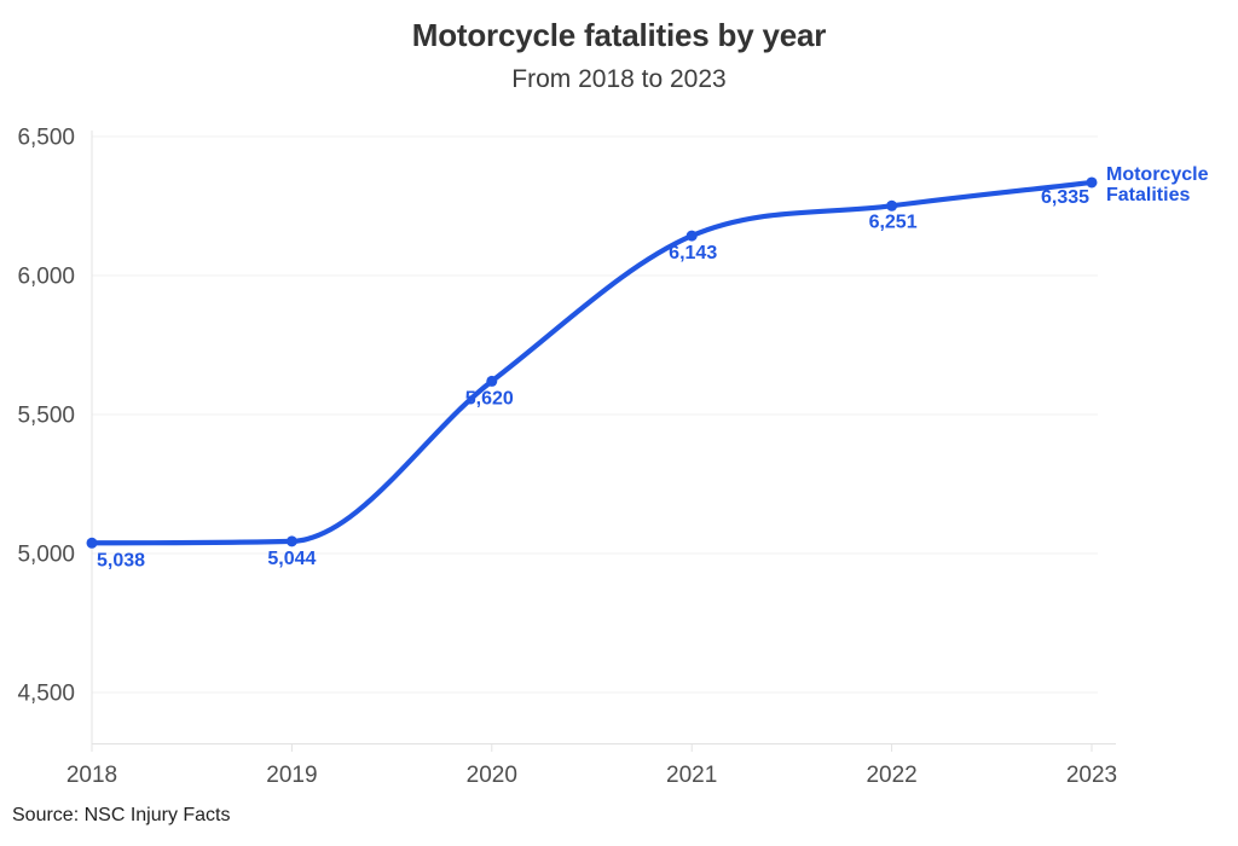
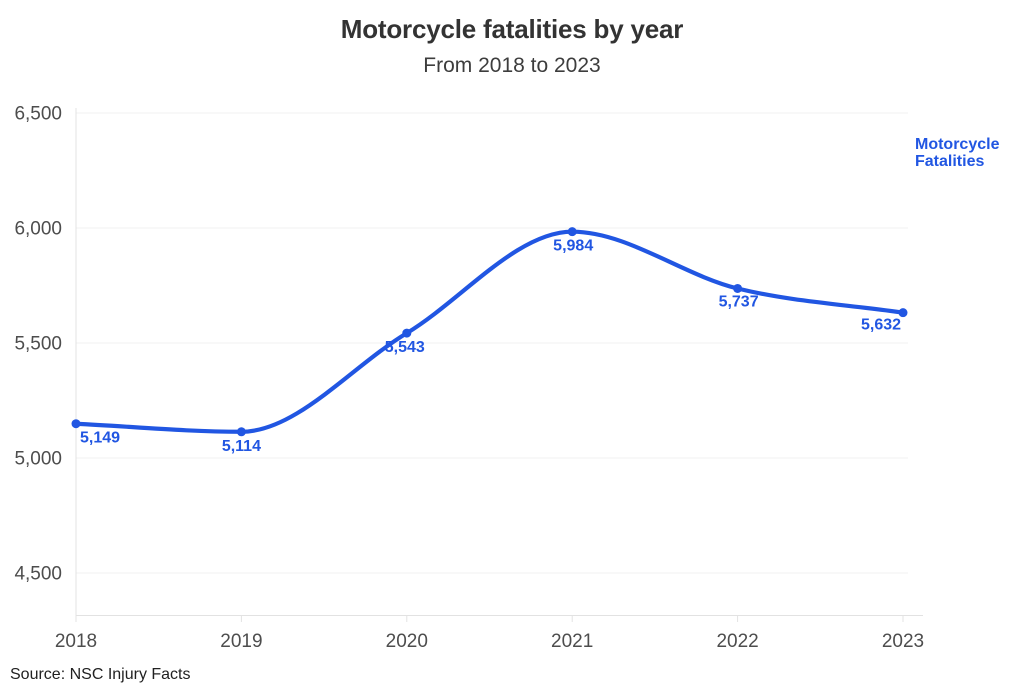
2018: 5,038 -> 5,149
2019: 5,044 -> 5,114
2020: 5,620 -> 5,543
2021: 6,143 -> 5,984
2022: 6,251 -> 5,737
2023: 6,335 -> 5,632
